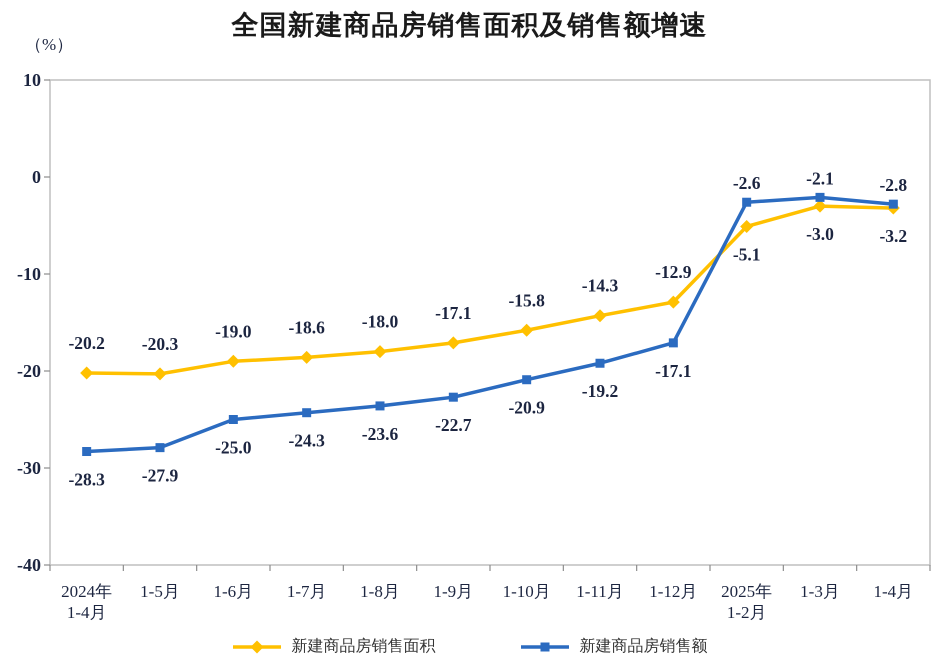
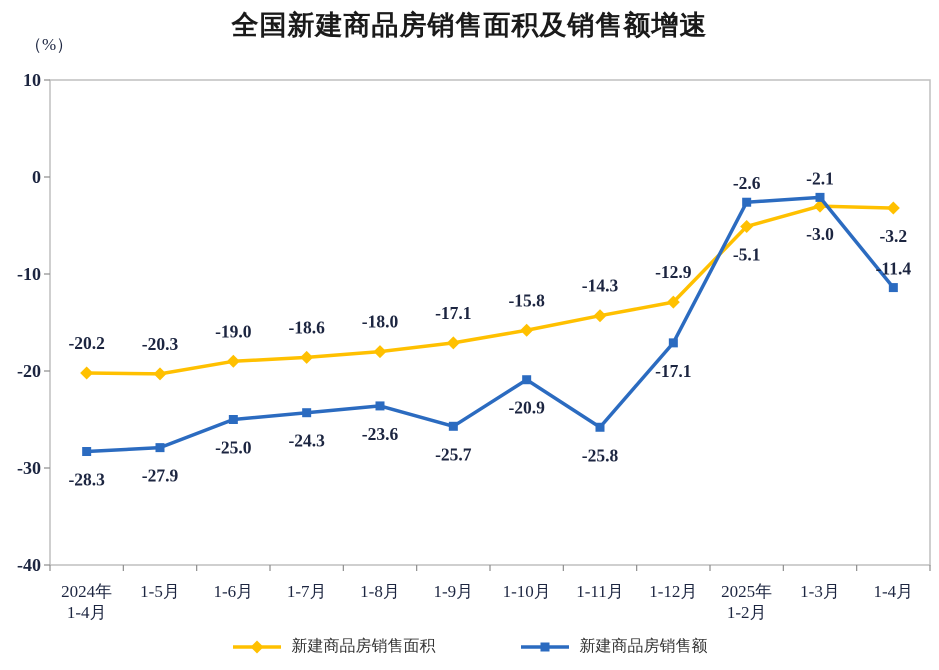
新建商品房销售额/1-9月: -22.7 -> -25.7
新建商品房销售额/1-11月: -19.2 -> -25.8
新建商品房销售额/1-4月: -2.8 -> -11.4
